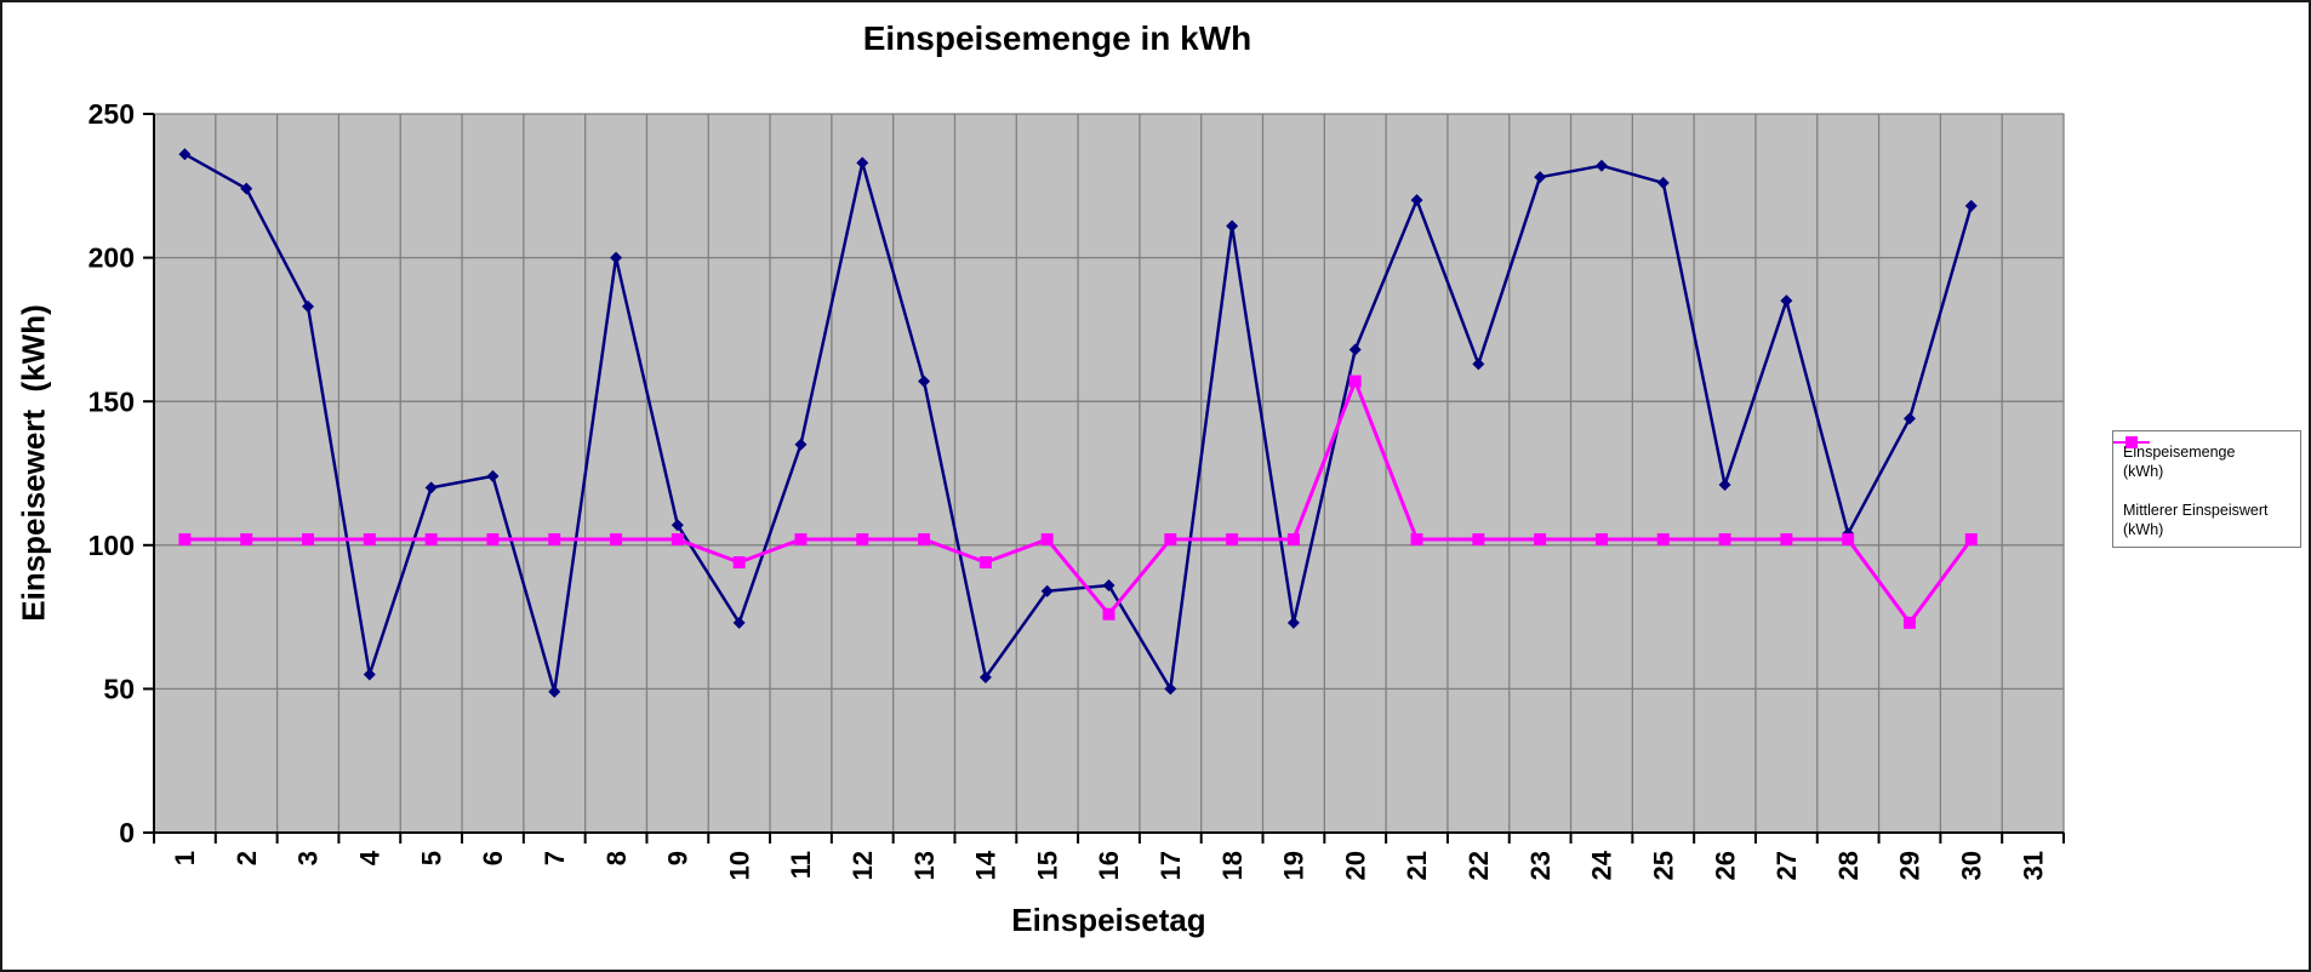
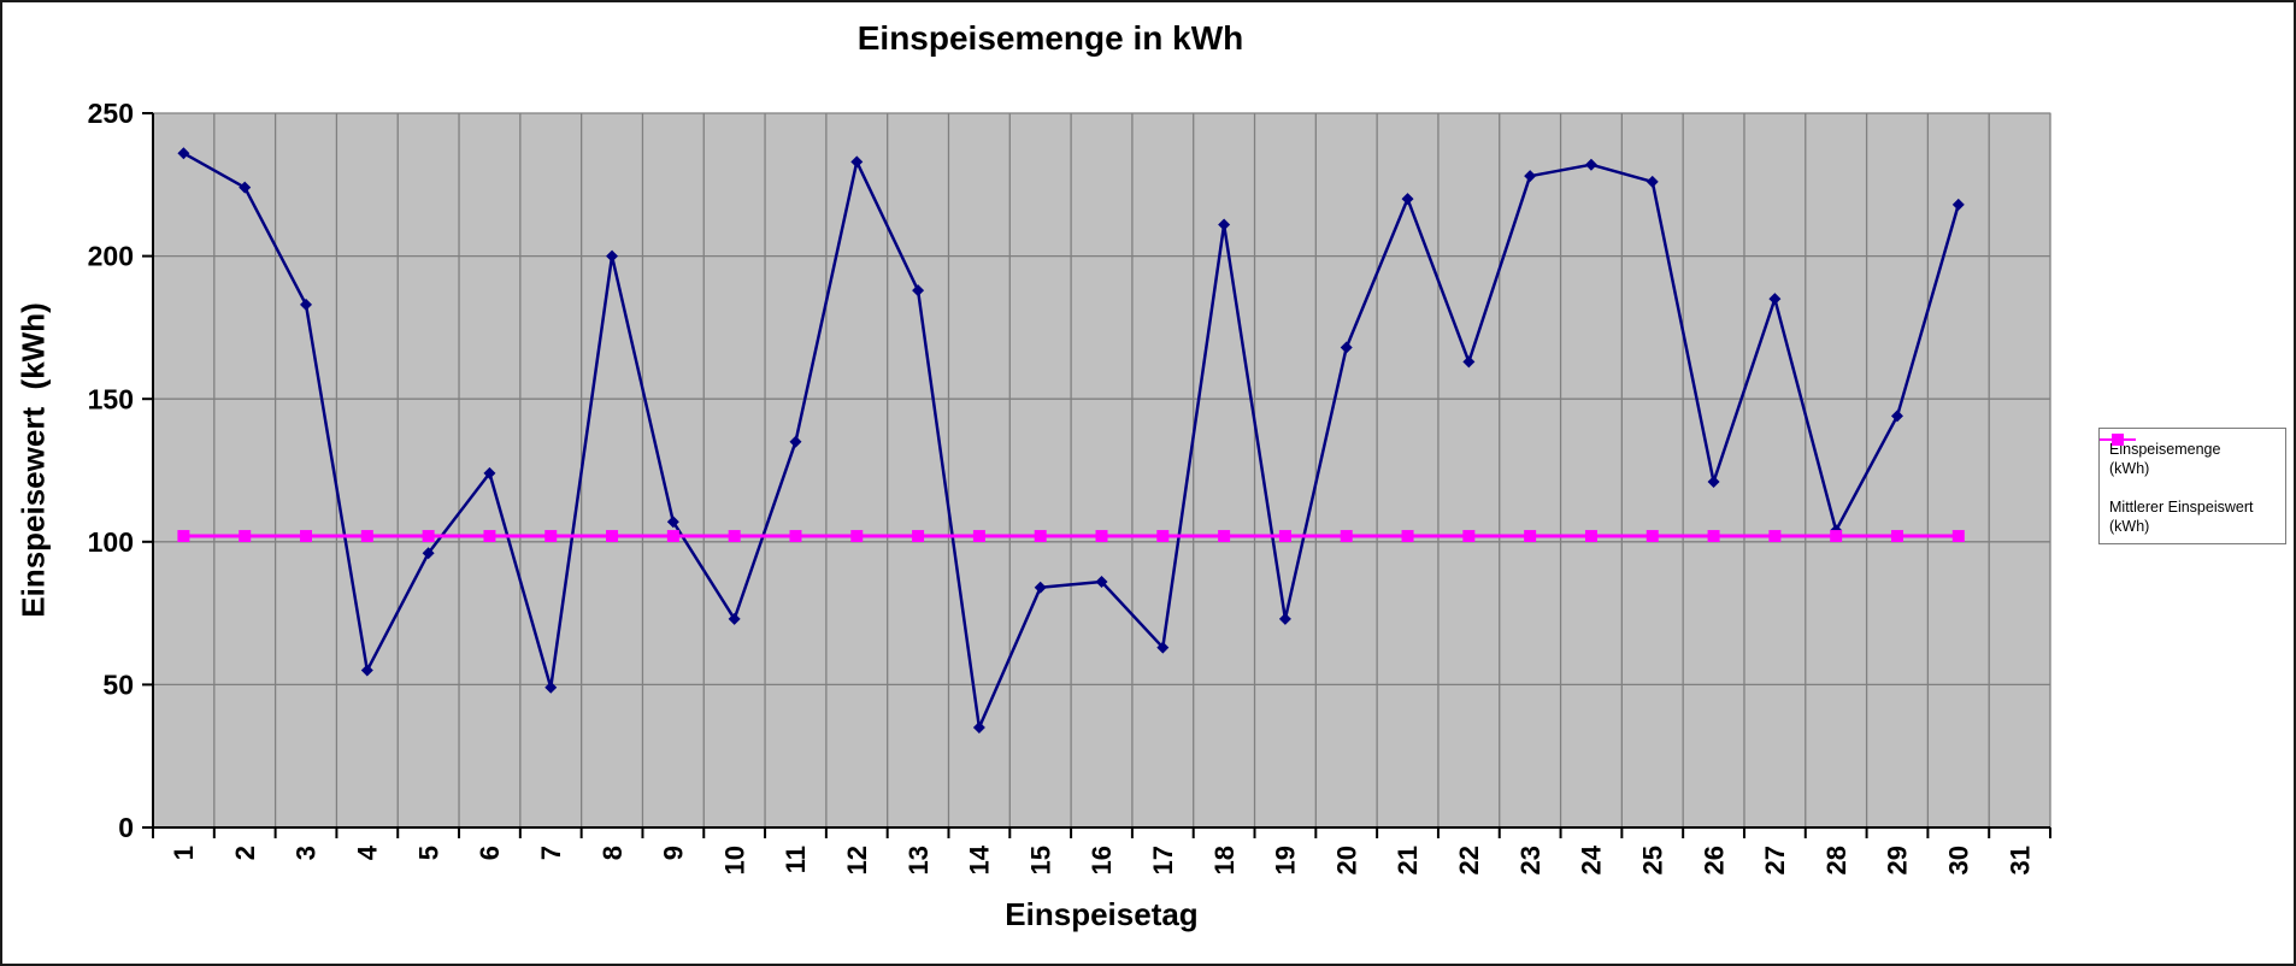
Einspeisemenge (kWh)/5: 120 -> 96
Mittlerer Einspeiswert (kWh)/10: 94 -> 102
Einspeisemenge (kWh)/13: 157 -> 188
Einspeisemenge (kWh)/14: 54 -> 35
Mittlerer Einspeiswert (kWh)/14: 94 -> 102
Mittlerer Einspeiswert (kWh)/16: 76 -> 102
Einspeisemenge (kWh)/17: 50 -> 63
Mittlerer Einspeiswert (kWh)/20: 157 -> 102
Mittlerer Einspeiswert (kWh)/29: 73 -> 102
